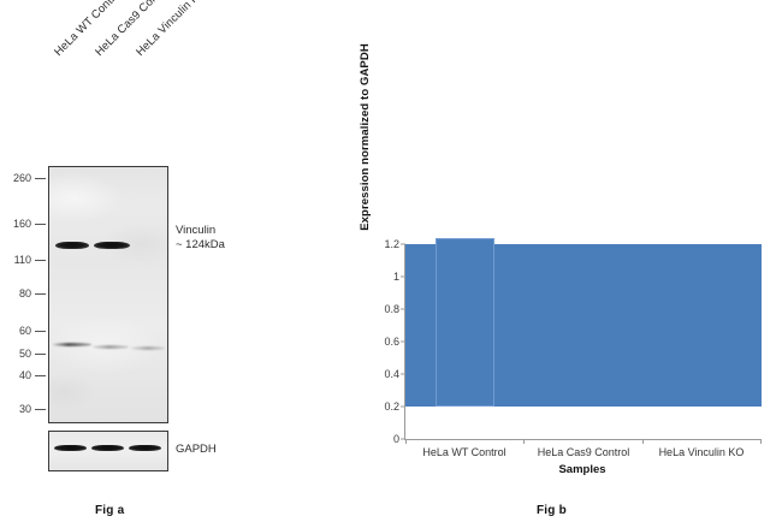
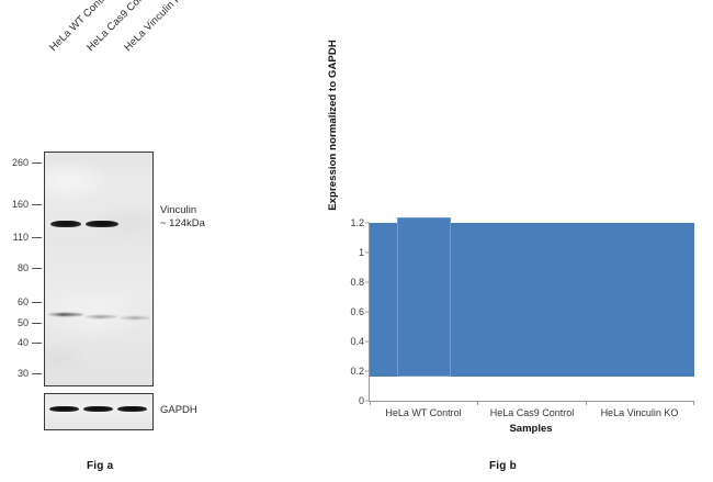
HeLa WT Control: 1.00 -> 1.04
HeLa Cas9 Control: 1.04 -> 1.08
